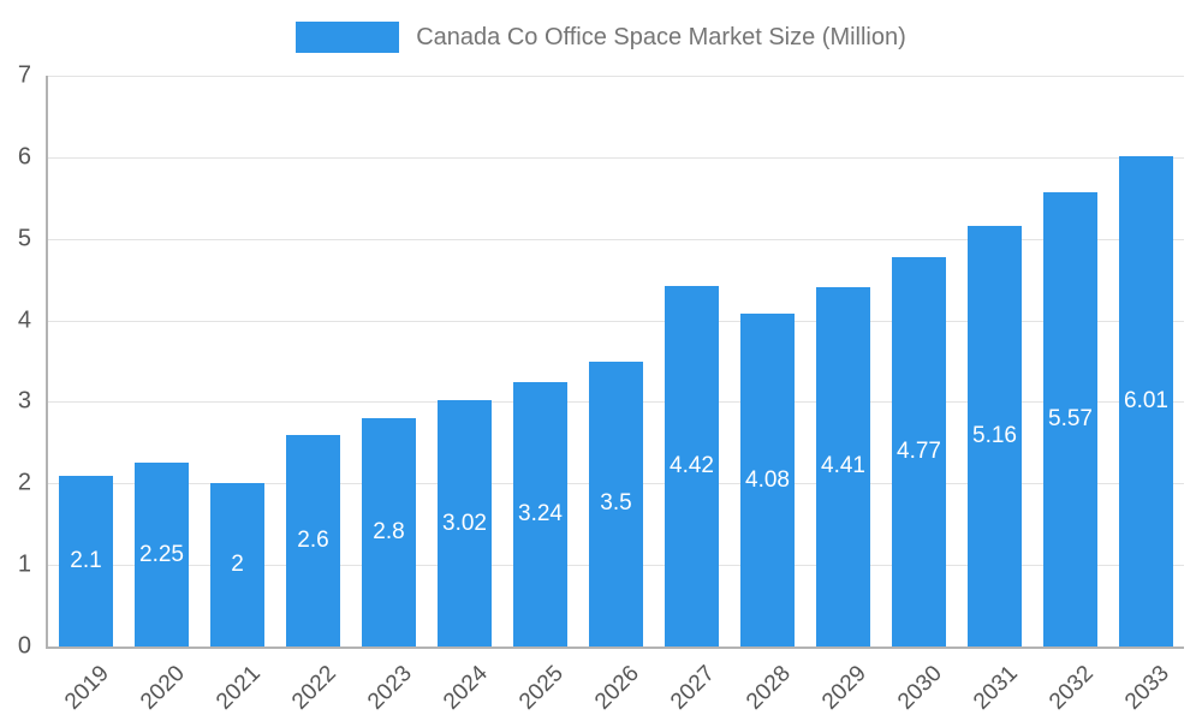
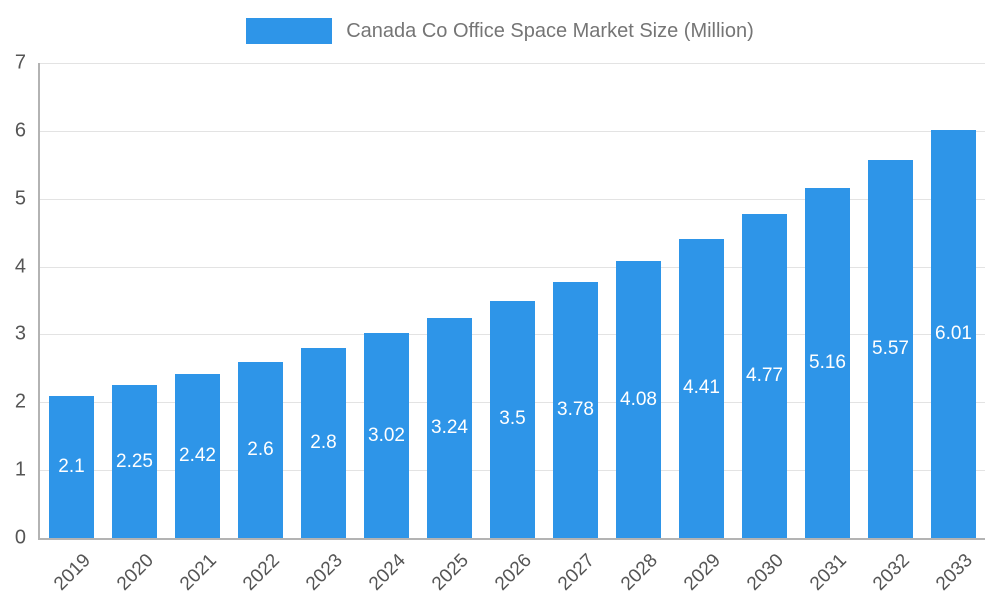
2021: 2 -> 2.42
2027: 4.42 -> 3.78
